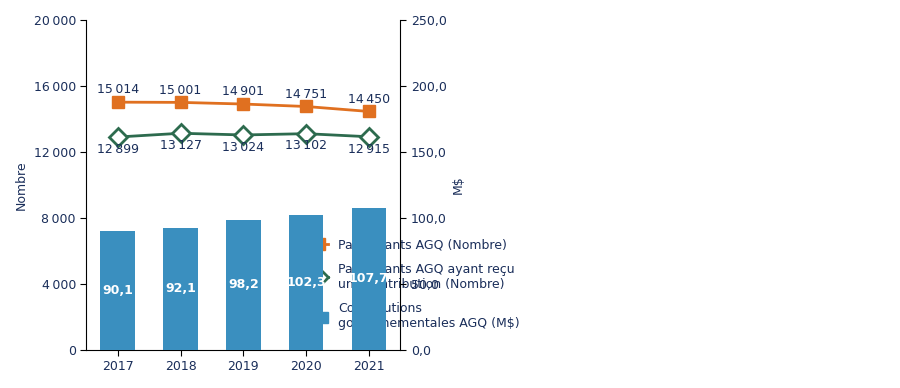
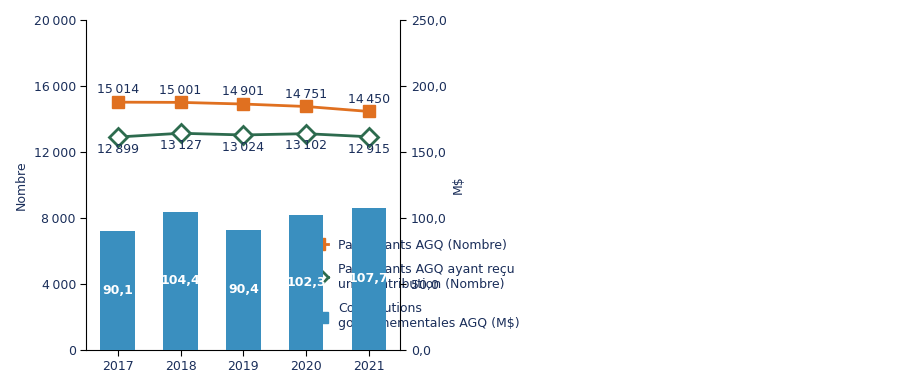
Contributions gouvernementales AGQ (M$)/2018: 92,1 -> 104,4
Contributions gouvernementales AGQ (M$)/2019: 98,2 -> 90,4
